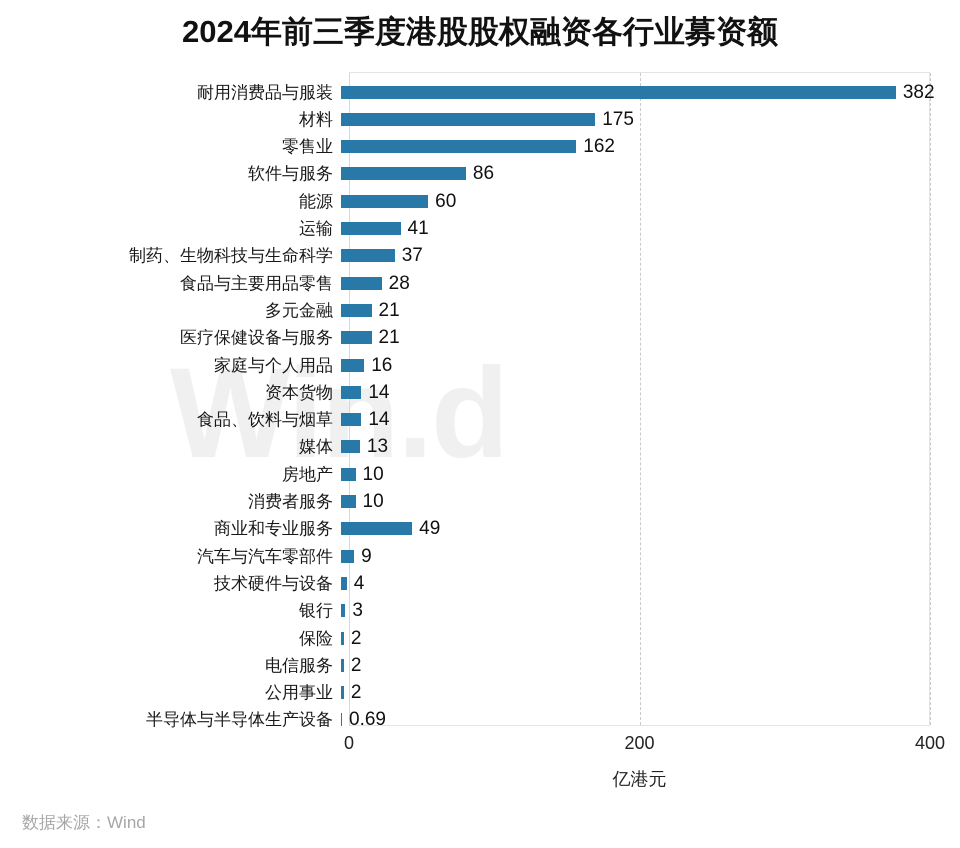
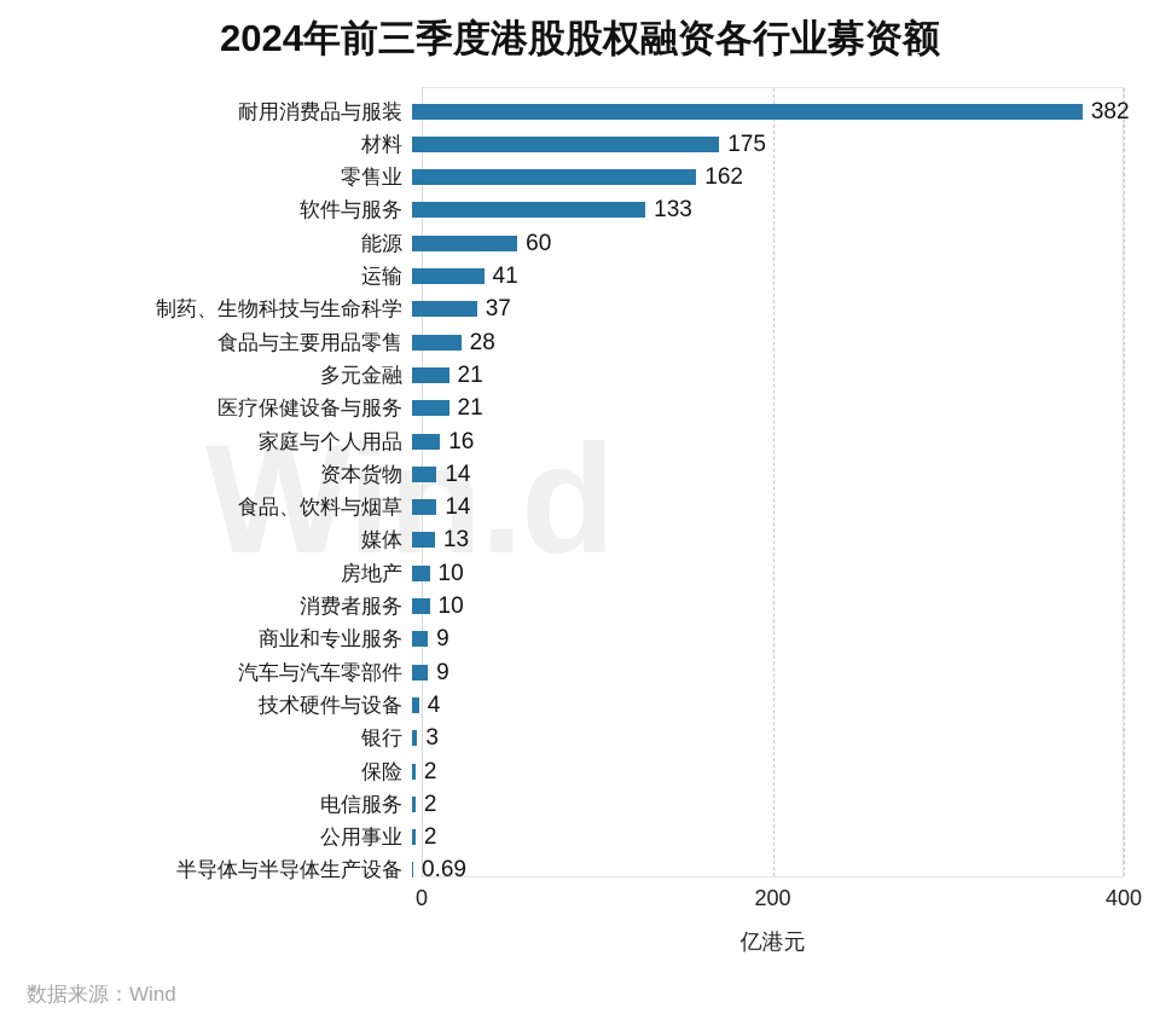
软件与服务: 86 -> 133
商业和专业服务: 49 -> 9
